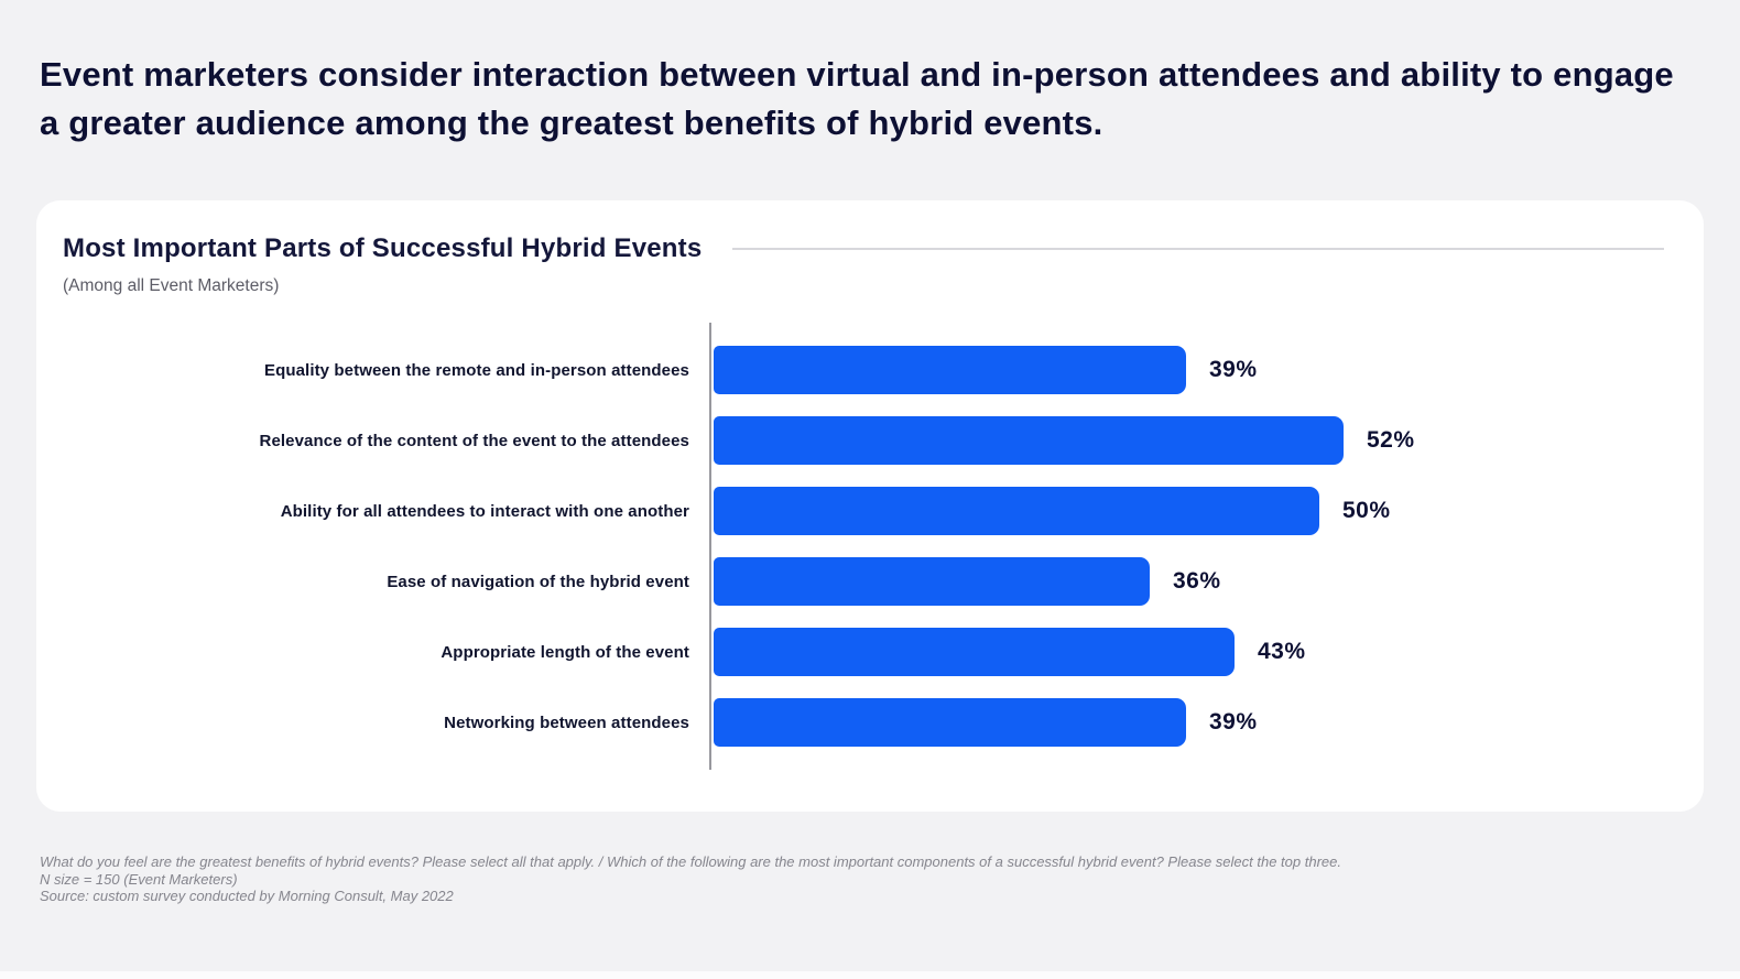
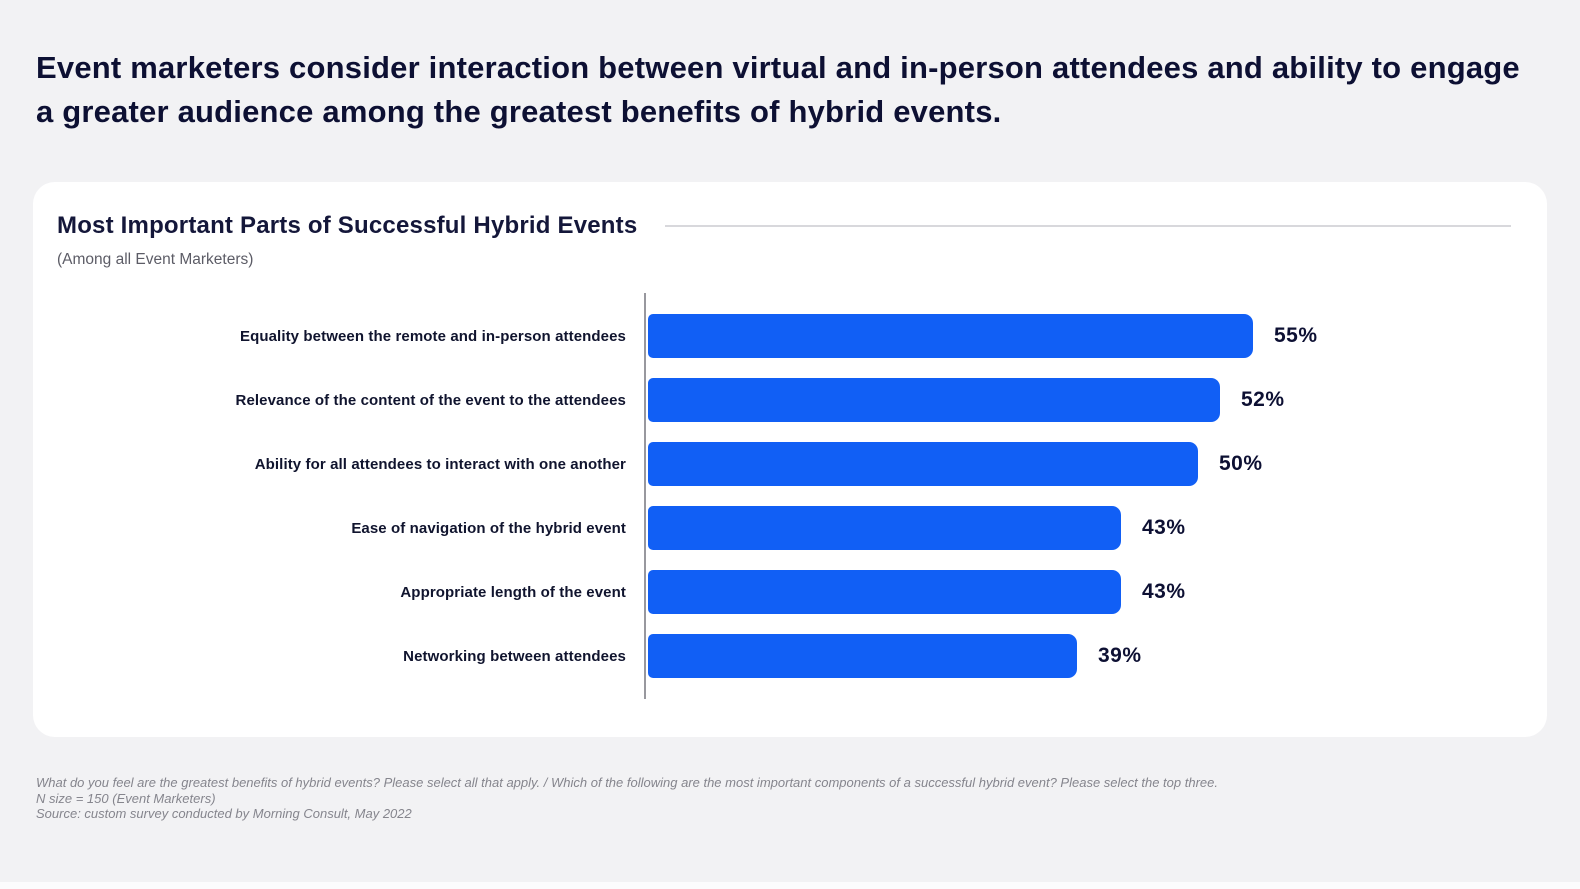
Equality between the remote and in-person attendees: 39% -> 55%
Ease of navigation of the hybrid event: 36% -> 43%
